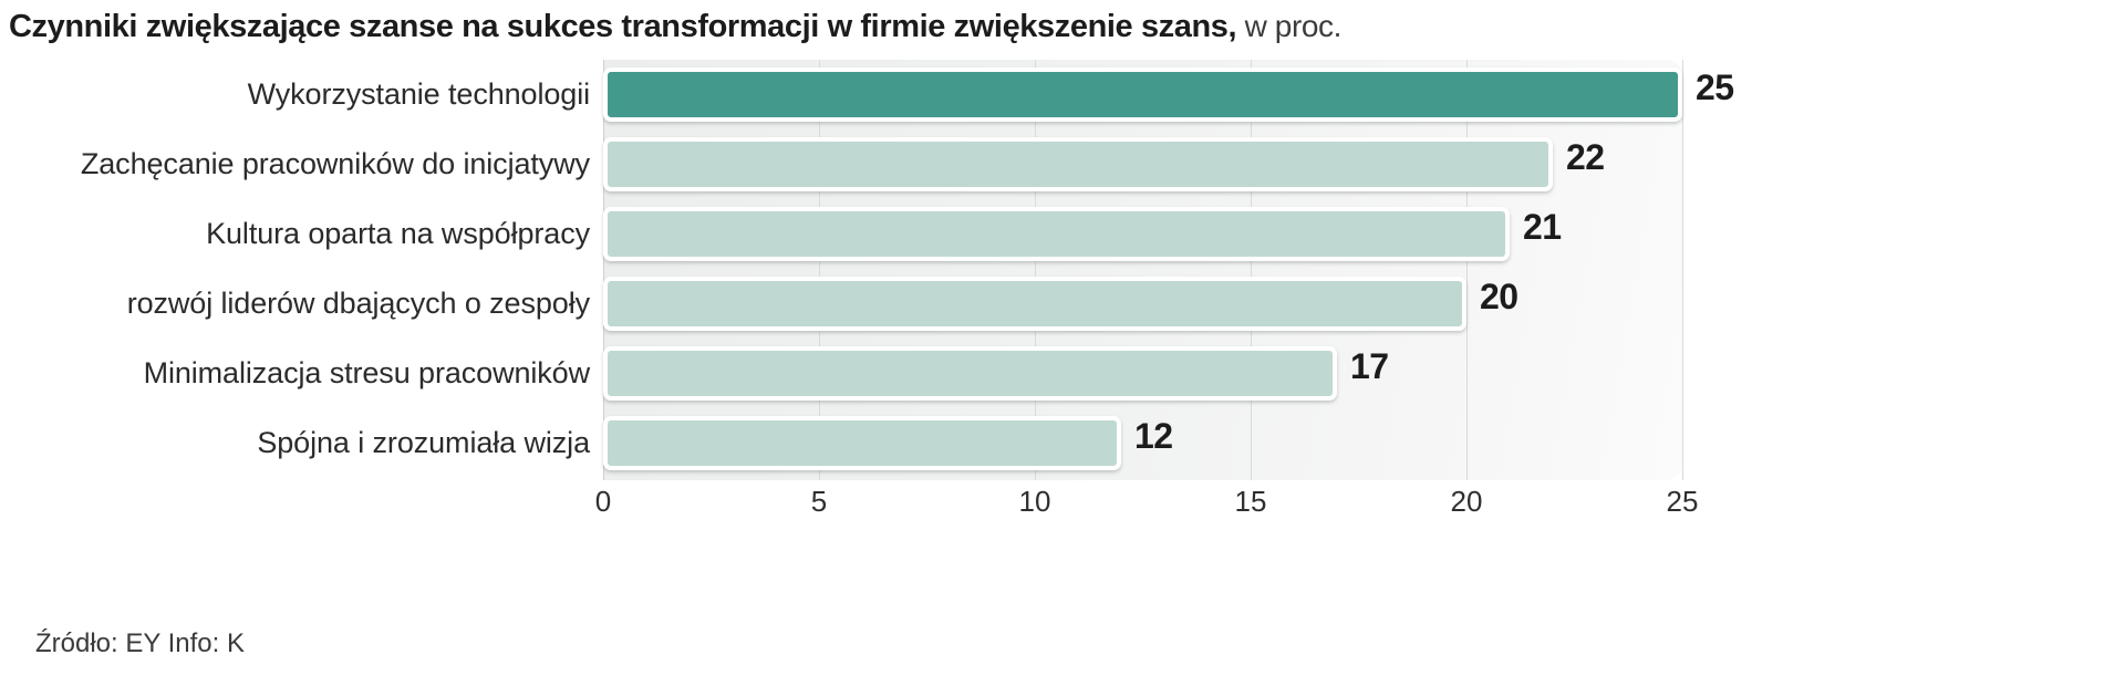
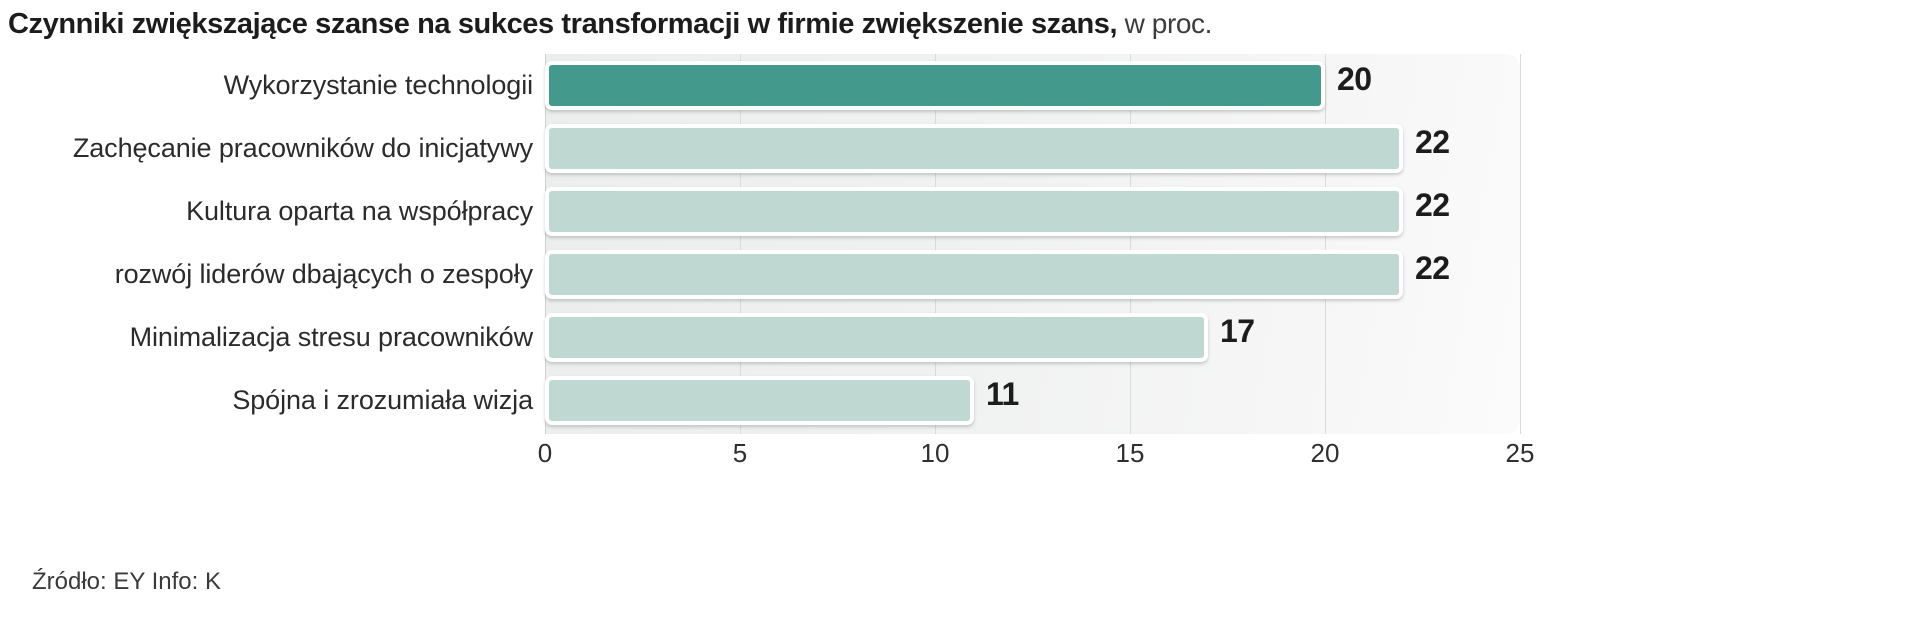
Wykorzystanie technologii: 25 -> 20
Kultura oparta na współpracy: 21 -> 22
rozwój liderów dbających o zespoły: 20 -> 22
Spójna i zrozumiała wizja: 12 -> 11
